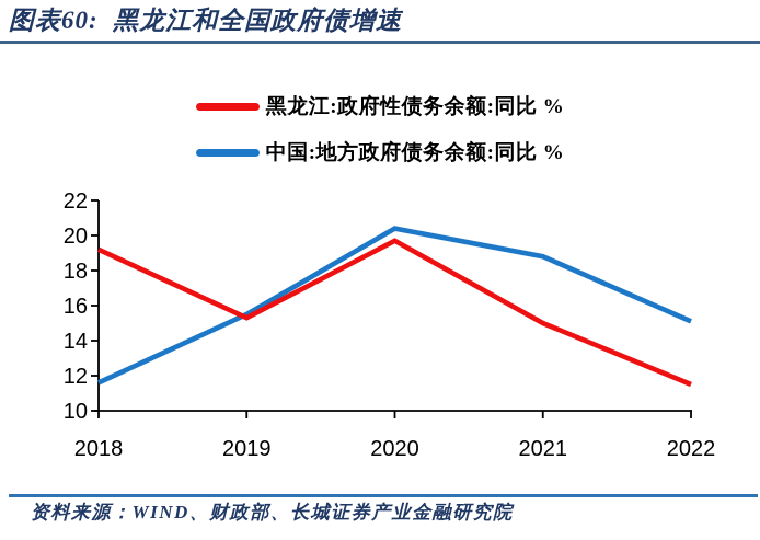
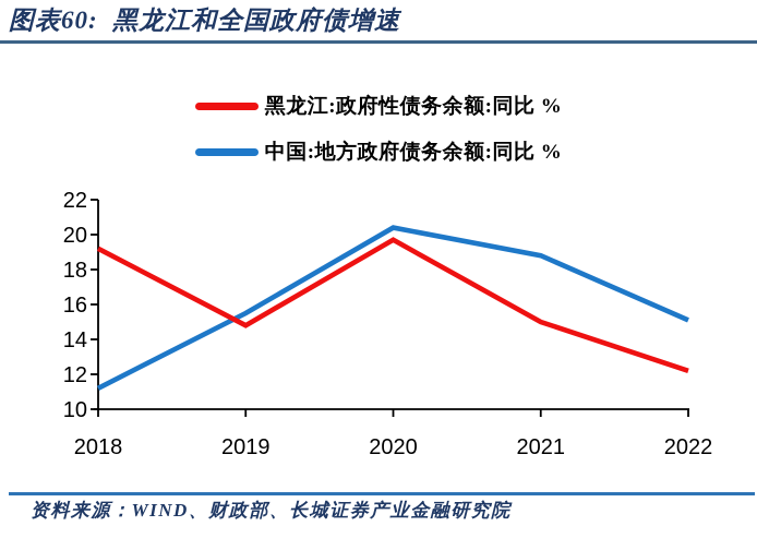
中国:地方政府债务余额:同比 %/2018: 11.6 -> 11.2
黑龙江:政府性债务余额:同比 %/2019: 15.3 -> 14.8
黑龙江:政府性债务余额:同比 %/2022: 11.5 -> 12.2
